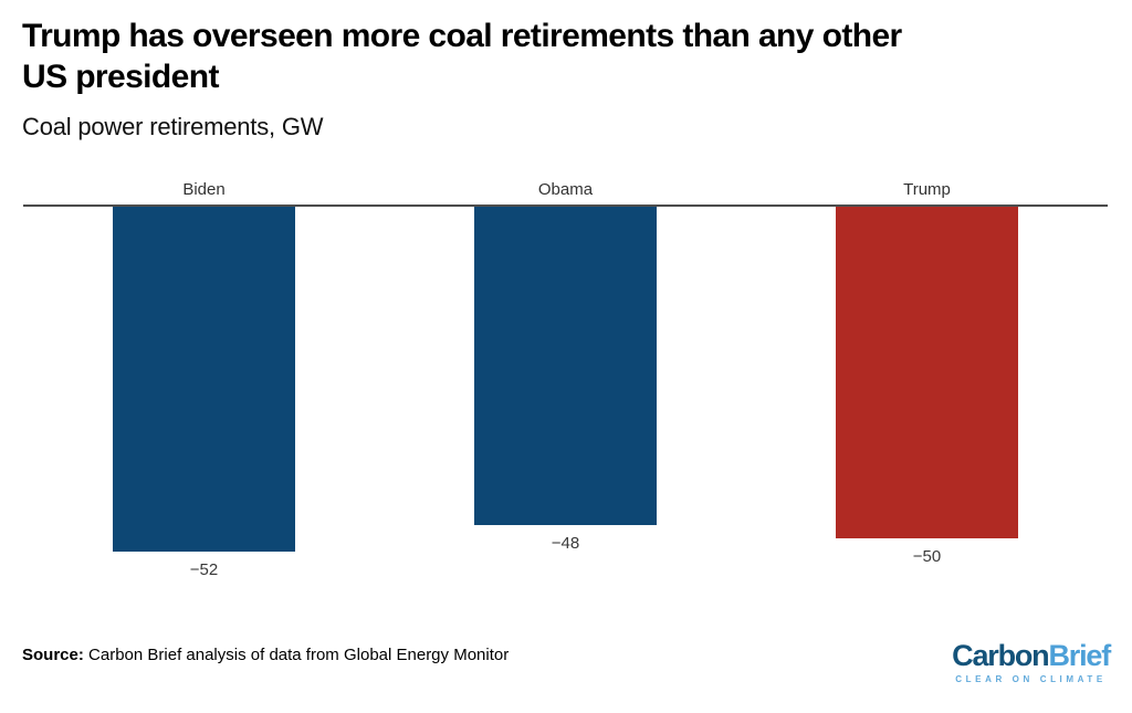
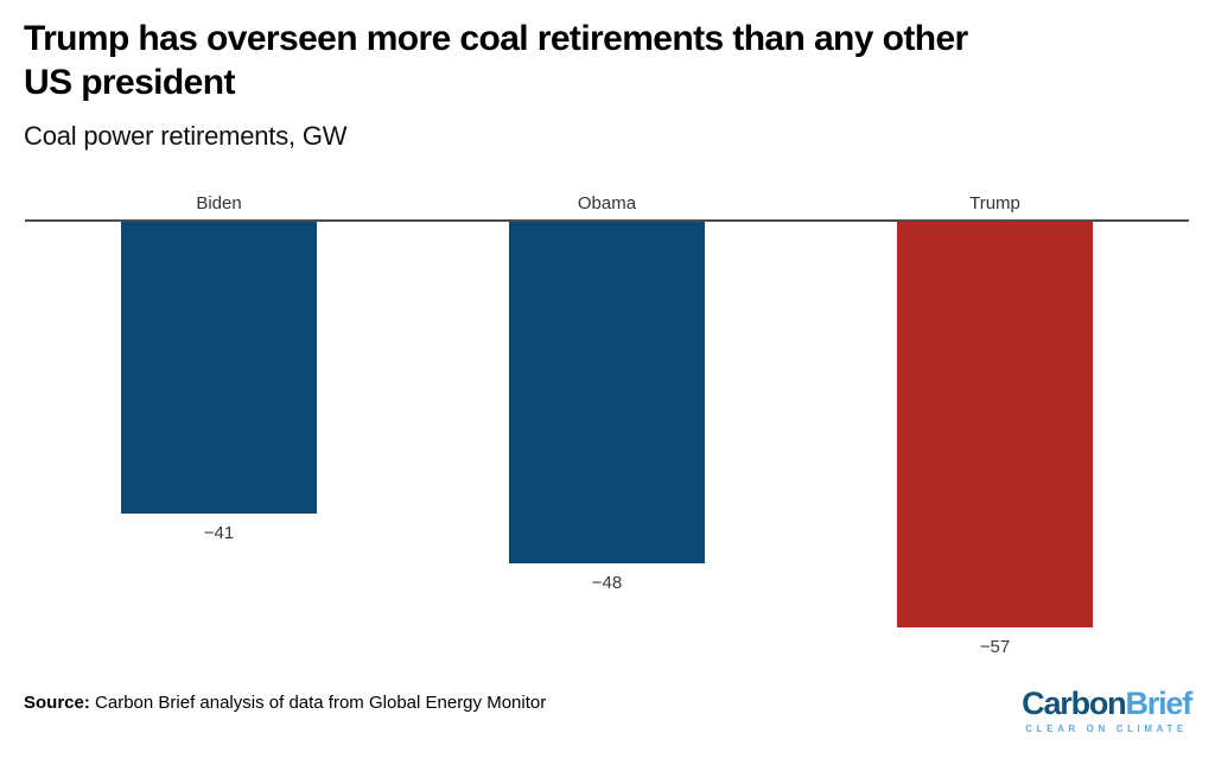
Biden: −52 -> −41
Trump: −50 -> −57
